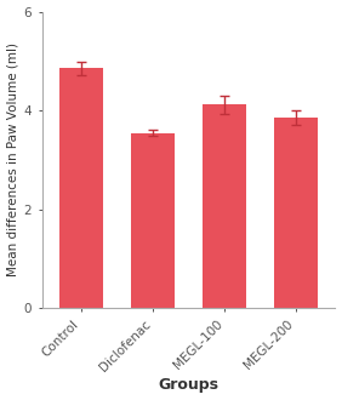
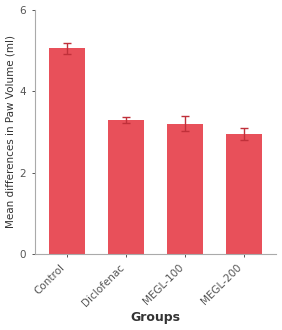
Control: 4.85 -> 5.05
Diclofenac: 3.55 -> 3.30
MEGL-100: 4.12 -> 3.20
MEGL-200: 3.85 -> 2.95
